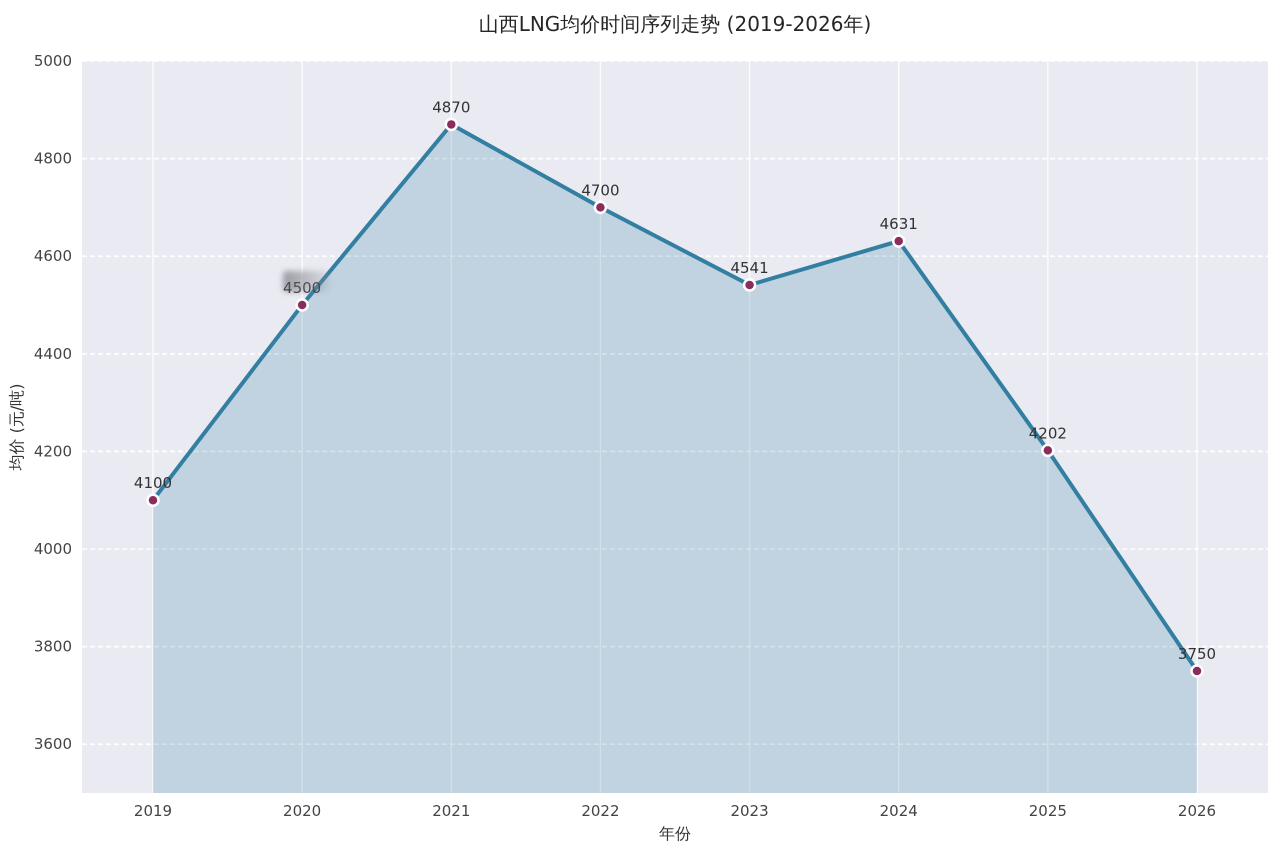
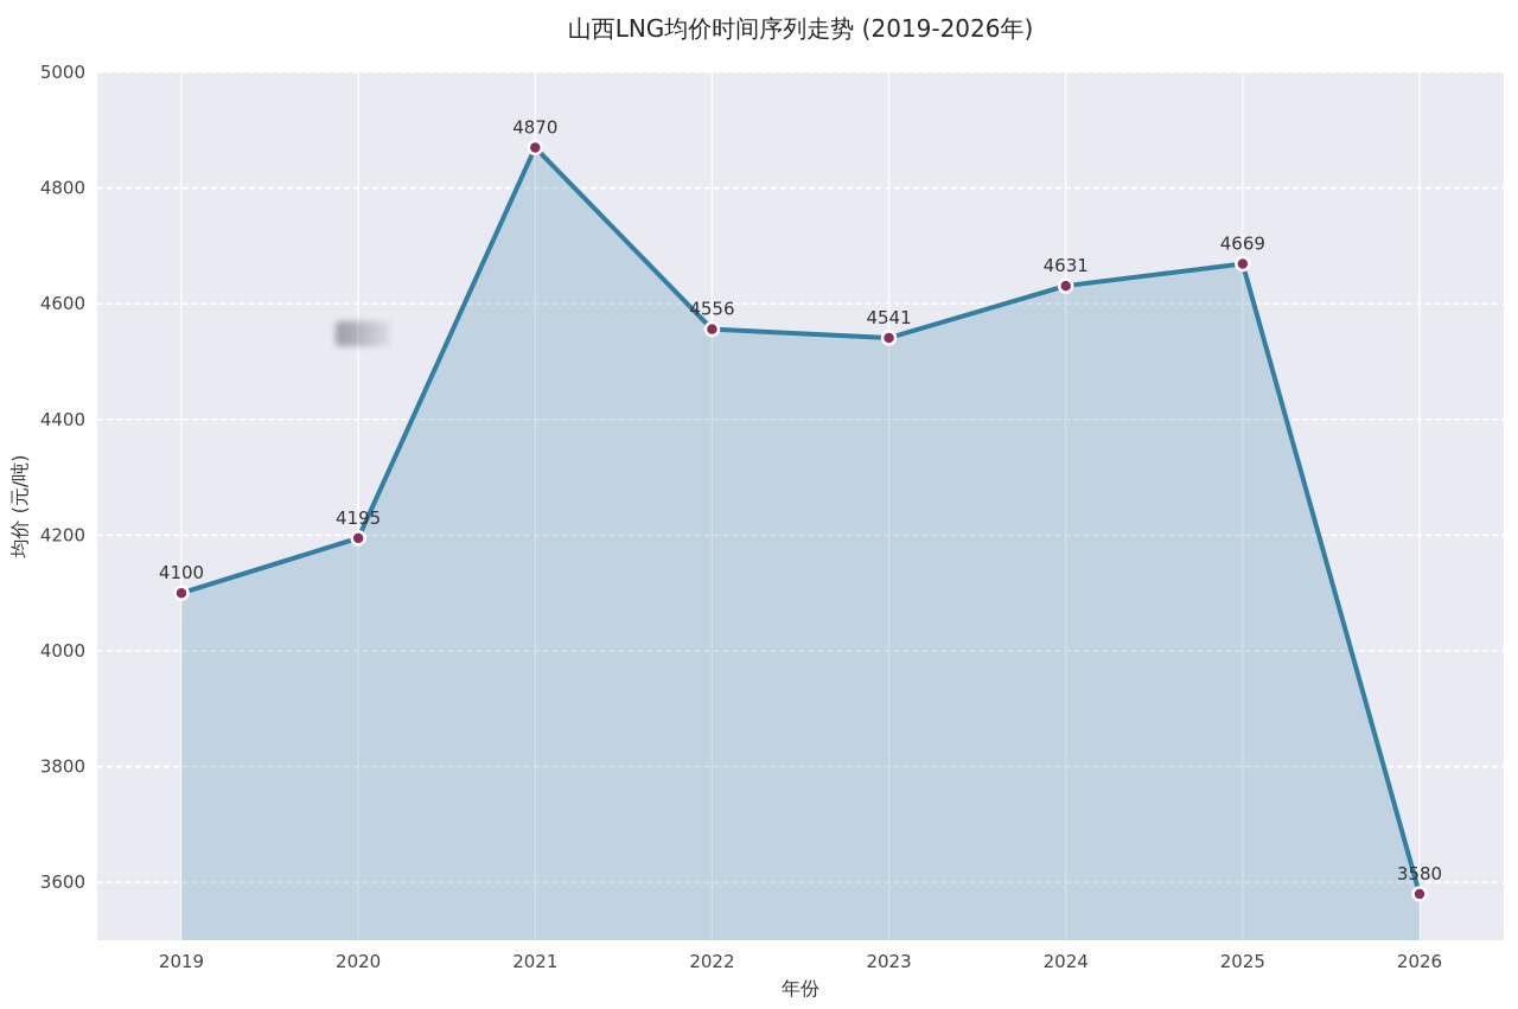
2020: 4500 -> 4195
2022: 4700 -> 4556
2025: 4202 -> 4669
2026: 3750 -> 3580
